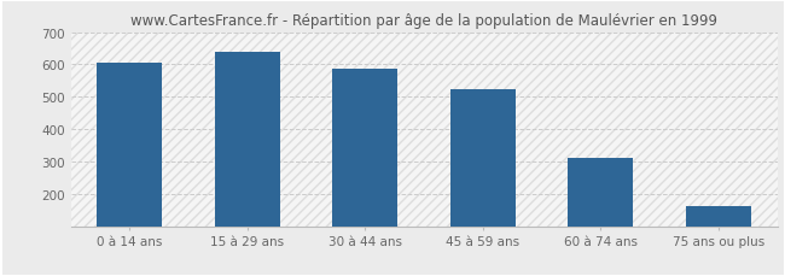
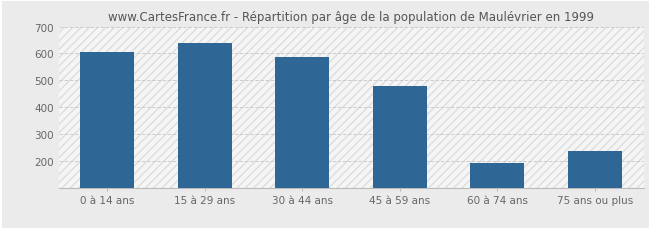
45 à 59 ans: 523 -> 480
60 à 74 ans: 312 -> 190
75 ans ou plus: 163 -> 235
